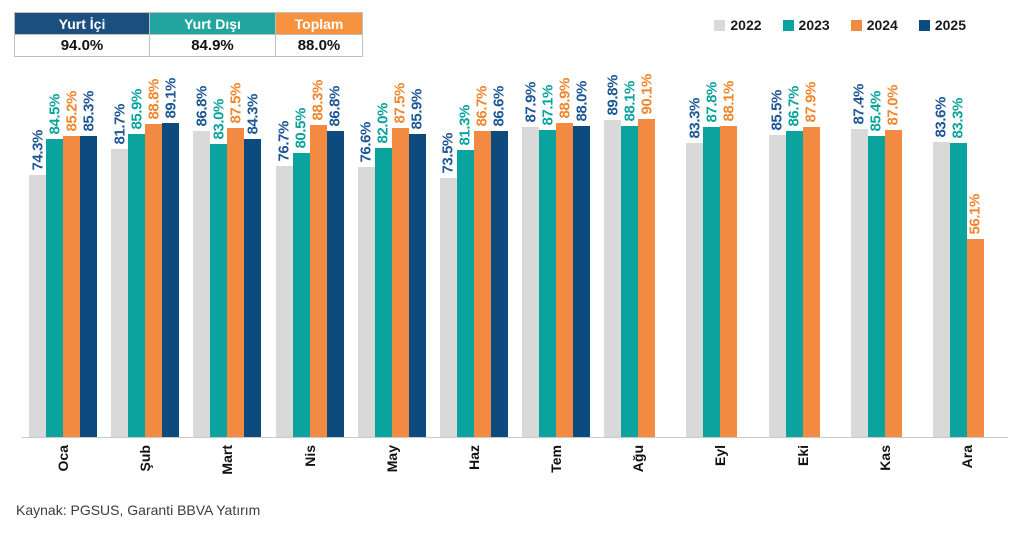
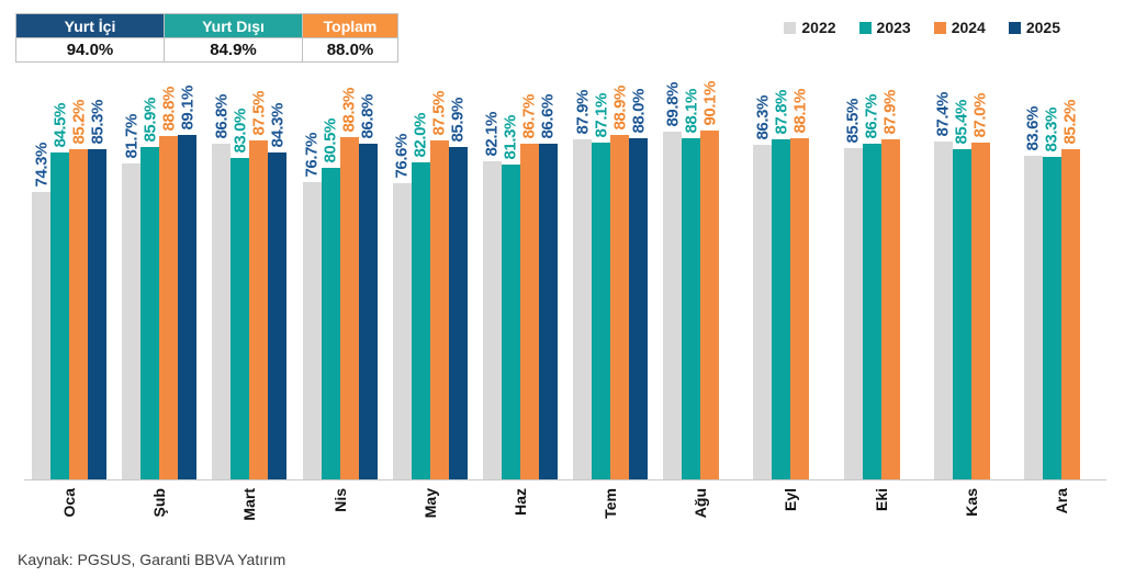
2022/Haz: 73.5% -> 82.1%
2022/Eyl: 83.3% -> 86.3%
2024/Ara: 56.1% -> 85.2%
